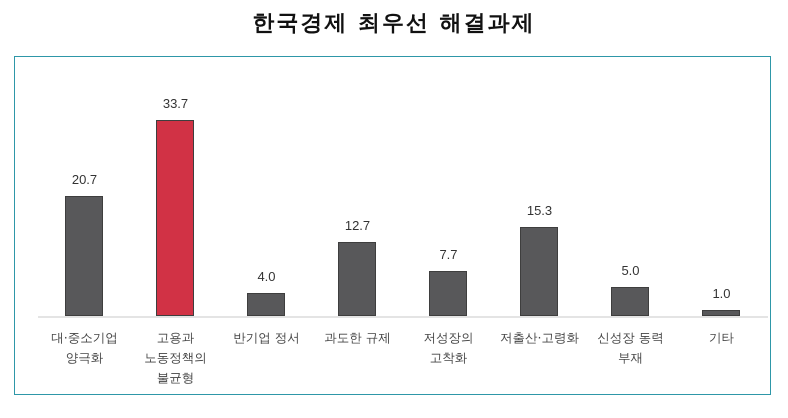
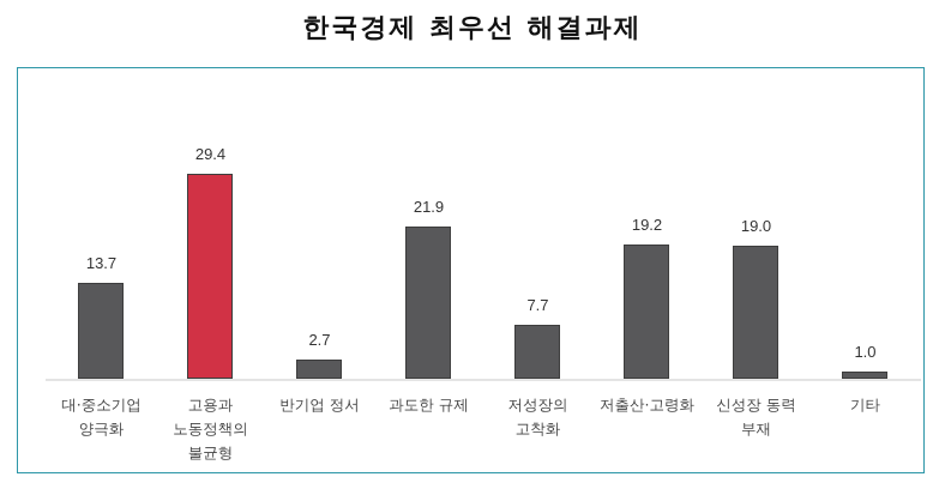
대·중소기업 양극화: 20.7 -> 13.7
고용과 노동정책의 불균형: 33.7 -> 29.4
반기업 정서: 4.0 -> 2.7
과도한 규제: 12.7 -> 21.9
저출산·고령화: 15.3 -> 19.2
신성장 동력 부재: 5.0 -> 19.0
